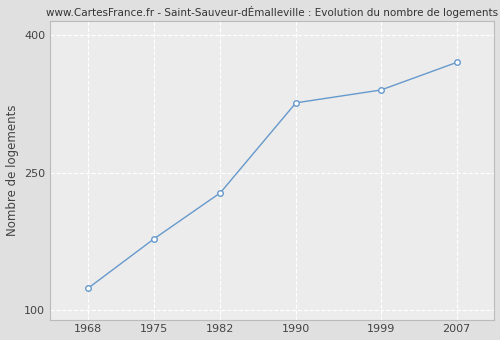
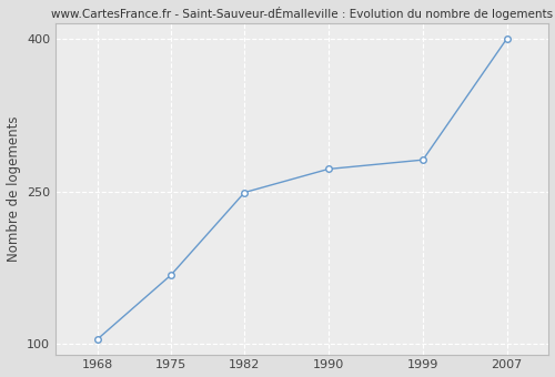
1968: 124 -> 105
1975: 178 -> 168
1982: 228 -> 249
1990: 326 -> 272
1999: 340 -> 281
2007: 370 -> 400
